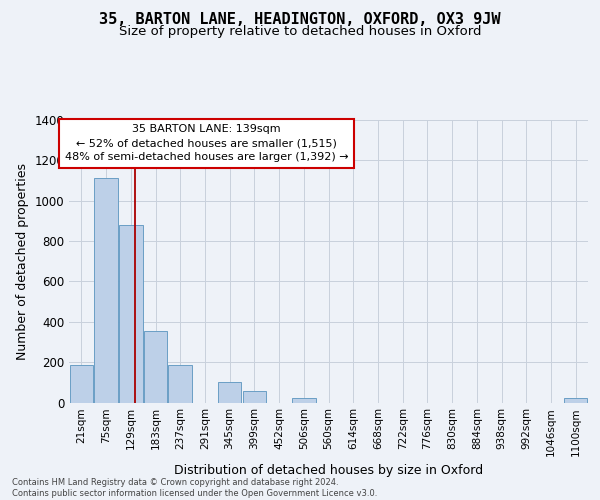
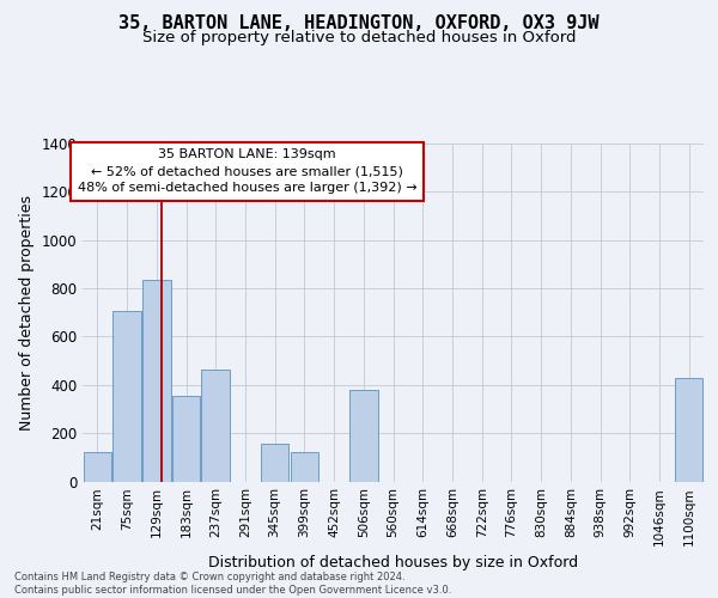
21sqm: 185 -> 120
75sqm: 1115 -> 705
129sqm: 880 -> 835
237sqm: 185 -> 465
345sqm: 100 -> 155
399sqm: 55 -> 120
506sqm: 20 -> 380
1100sqm: 20 -> 430
